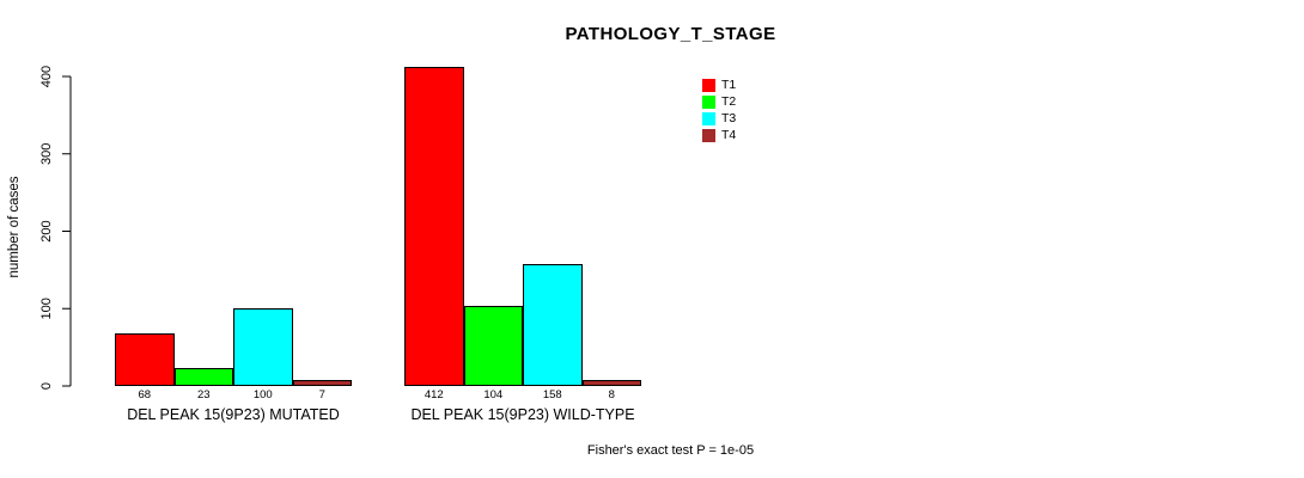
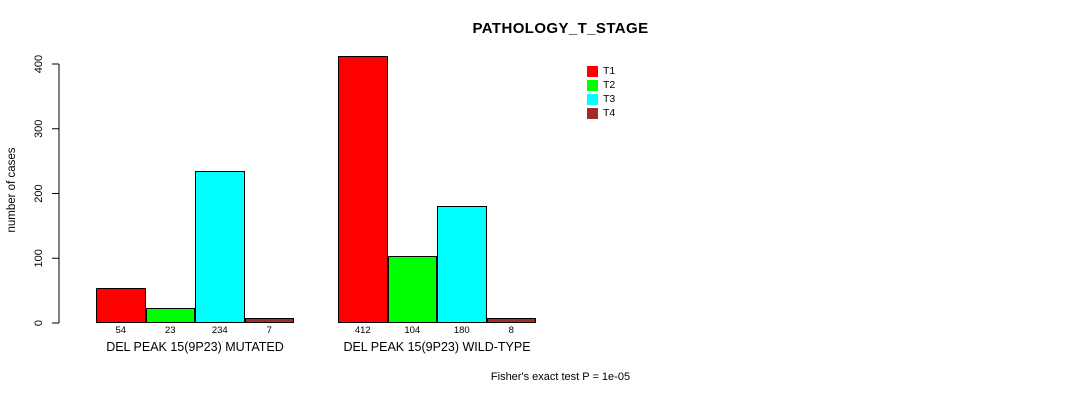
T1/DEL PEAK 15(9P23) MUTATED: 68 -> 54
T3/DEL PEAK 15(9P23) MUTATED: 100 -> 234
T3/DEL PEAK 15(9P23) WILD-TYPE: 158 -> 180
